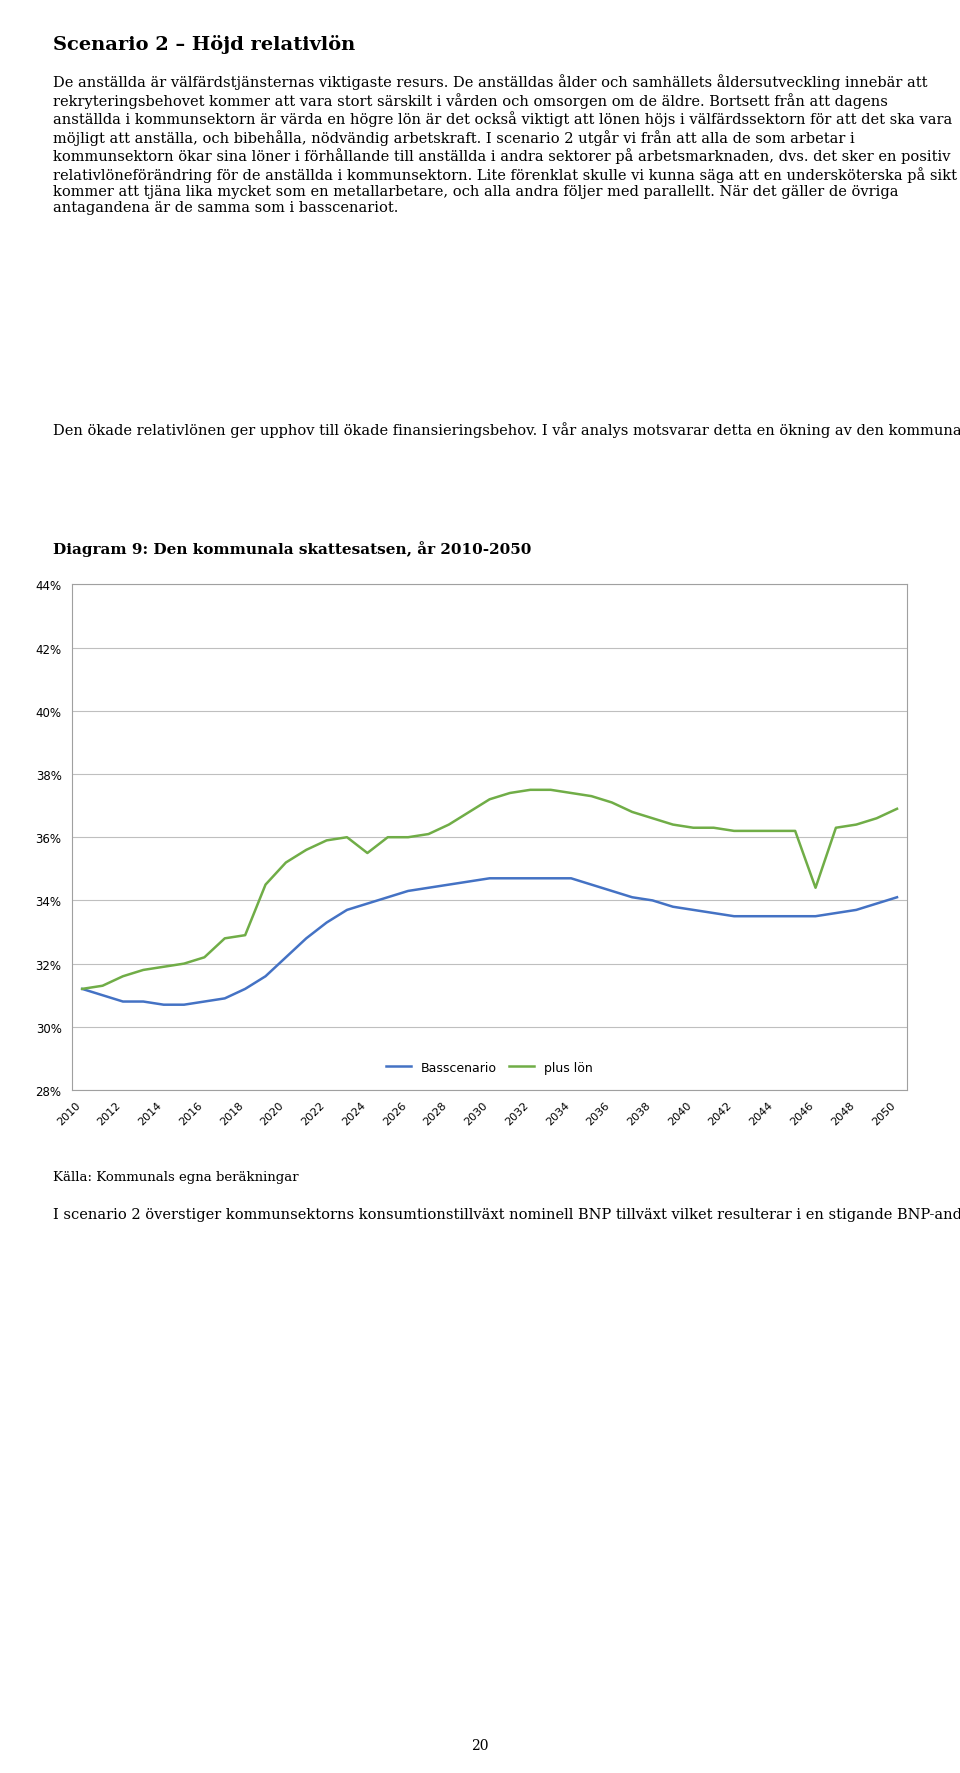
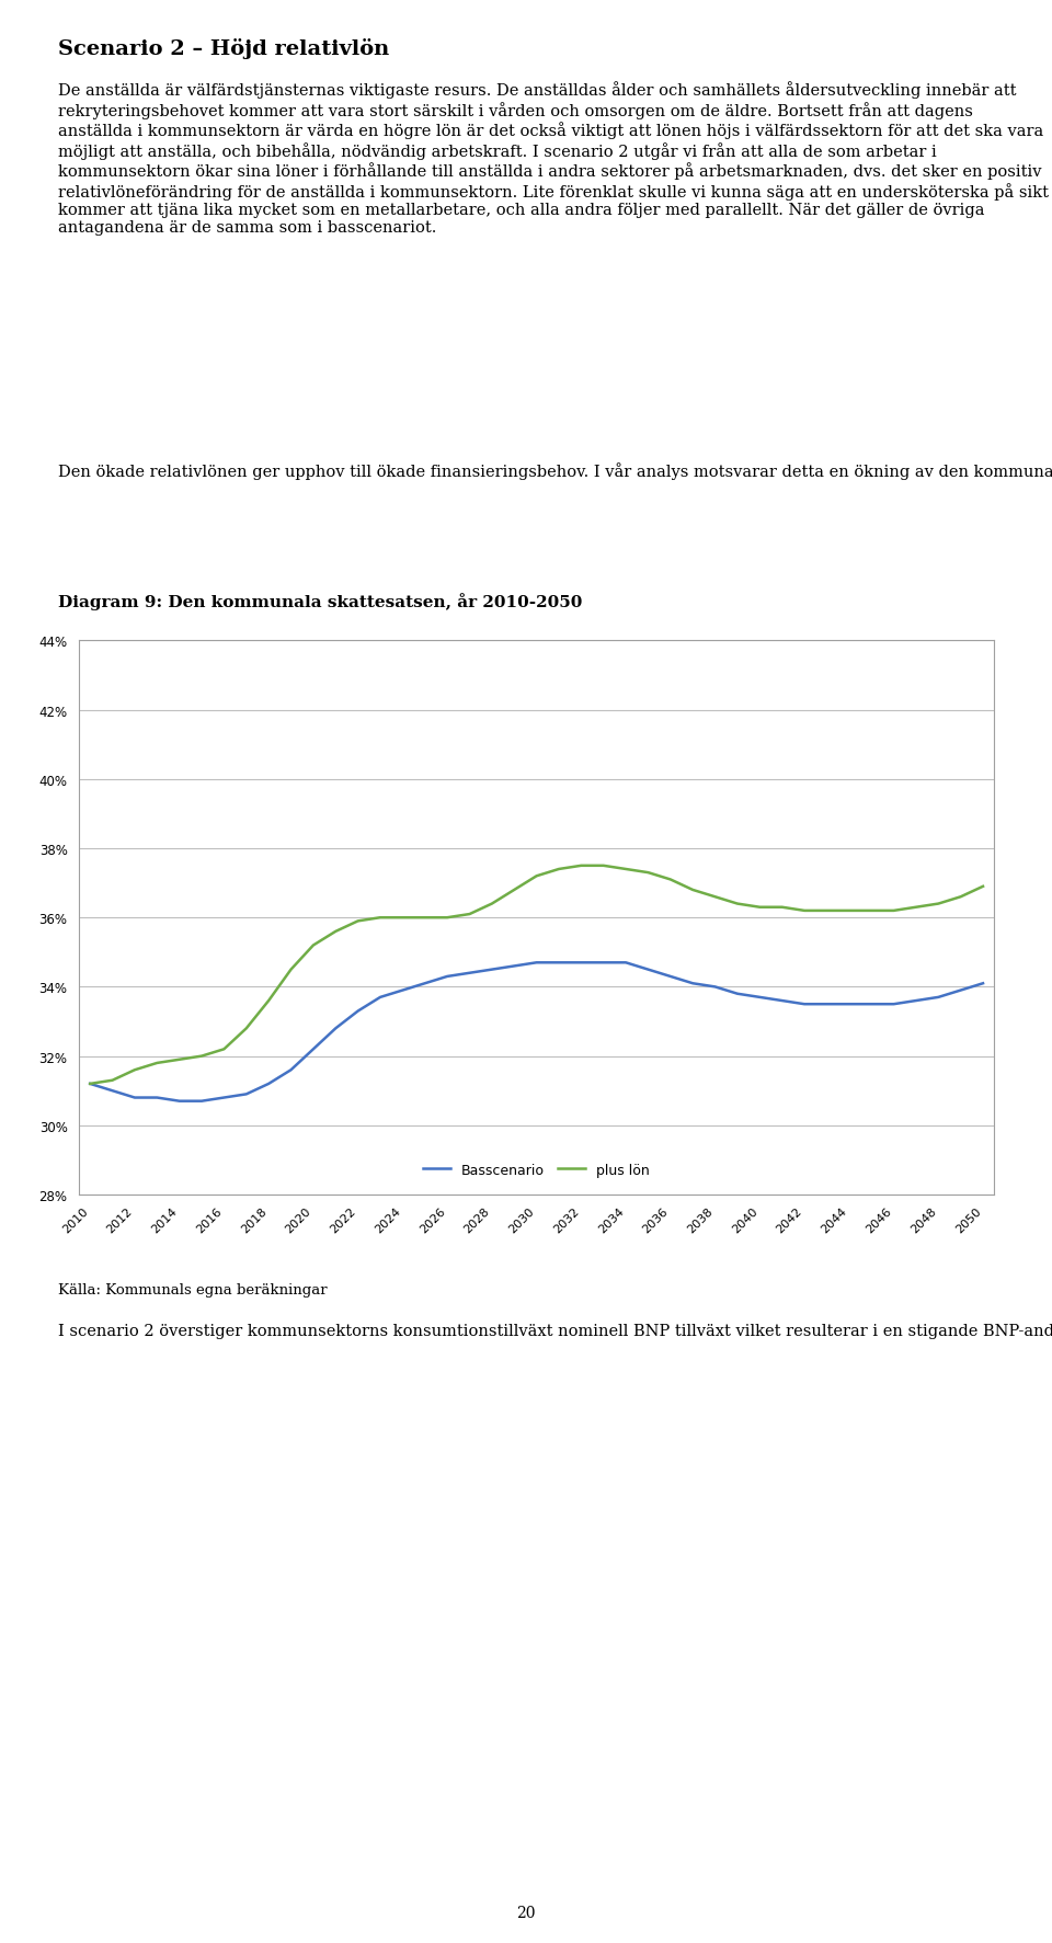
plus lön/2018: 32.9% -> 33.6%
plus lön/2024: 35.5% -> 36.0%
plus lön/2046: 34.4% -> 36.2%
